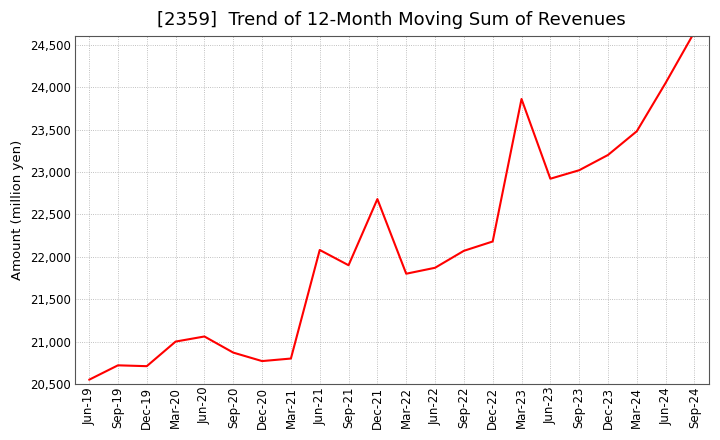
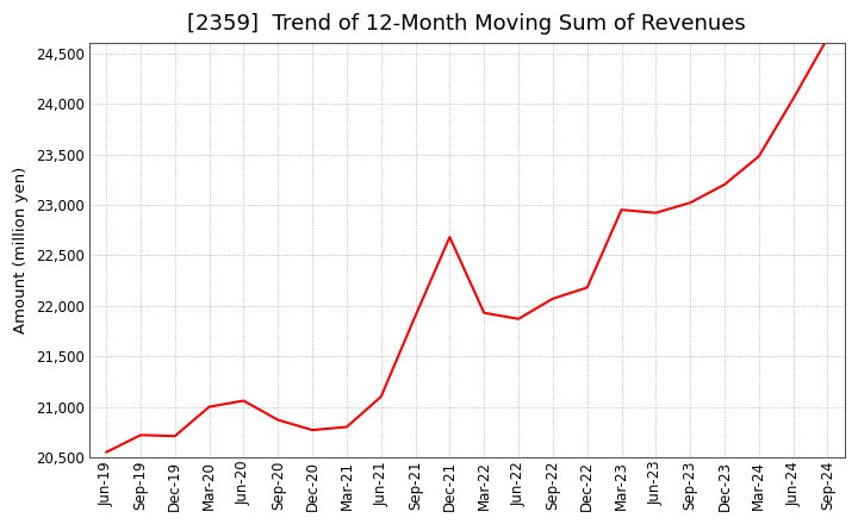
Jun-21: 22,080 -> 21,100
Mar-22: 21,800 -> 21,930
Mar-23: 23,860 -> 22,950
